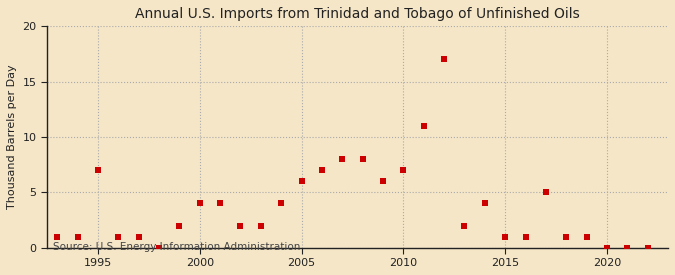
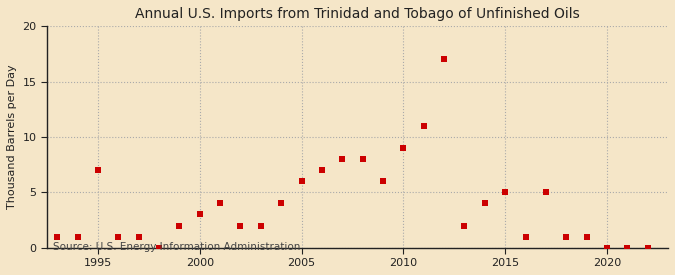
2000: 4 -> 3
2010: 7 -> 9
2015: 1 -> 5
